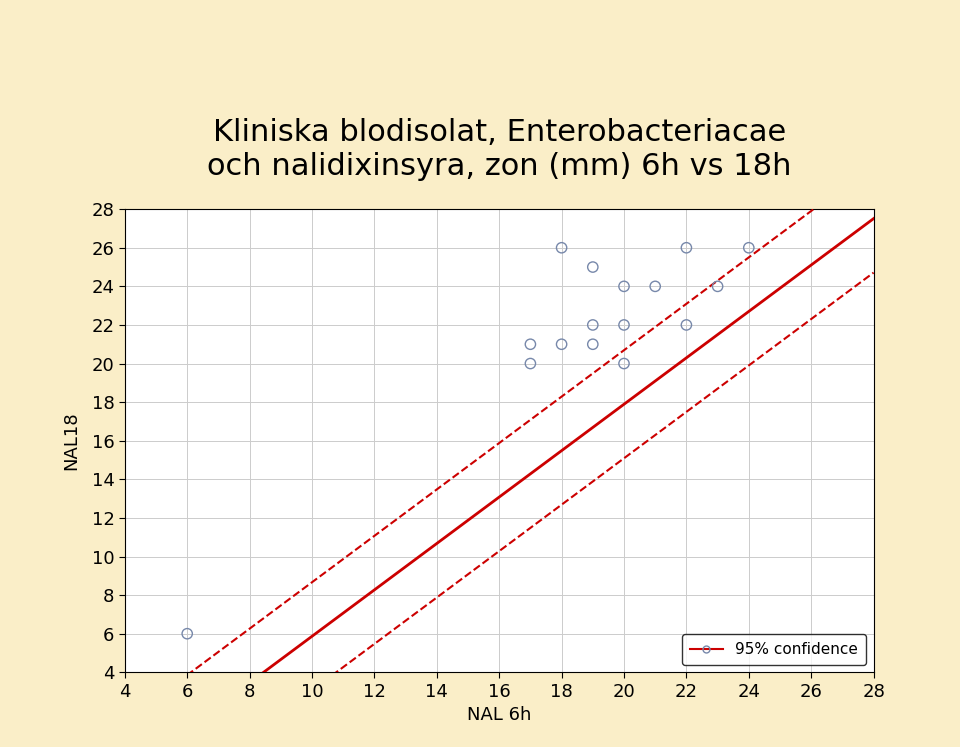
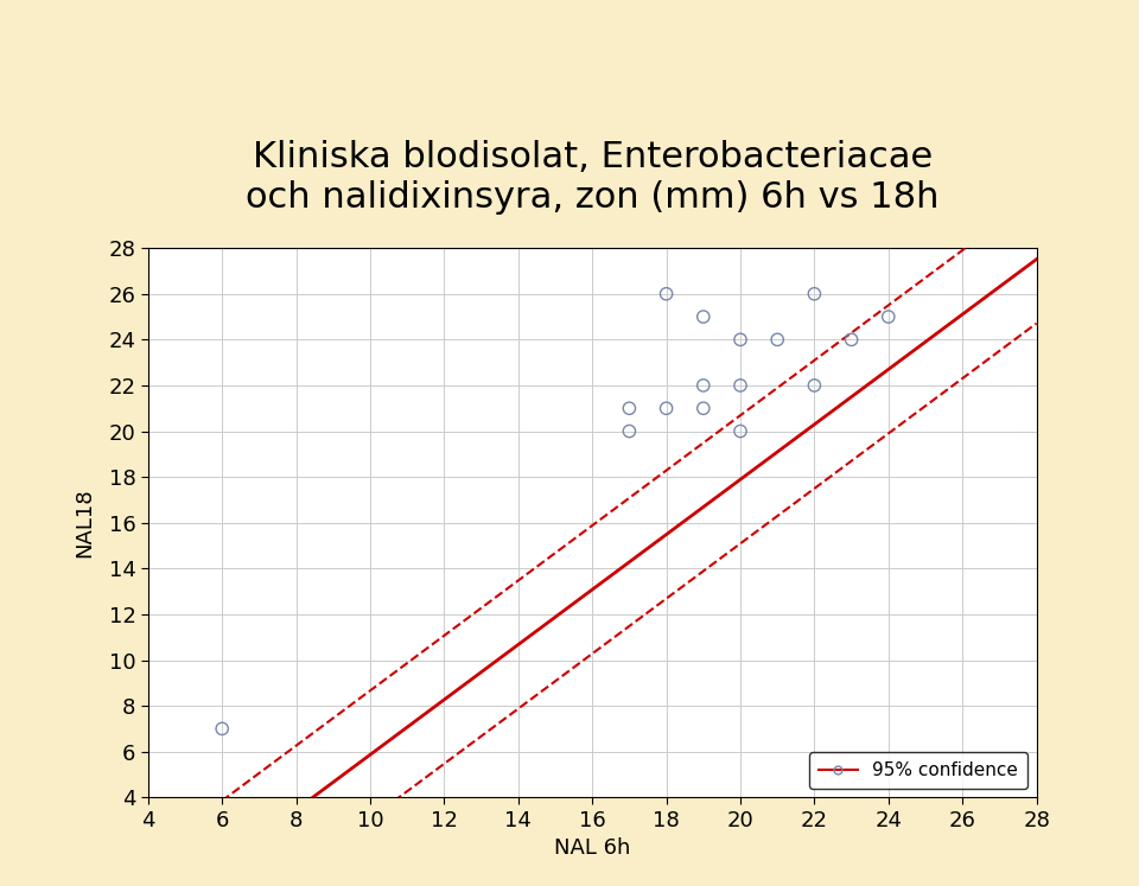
95% confidence/6: 6 -> 7
95% confidence/24: 26 -> 25
